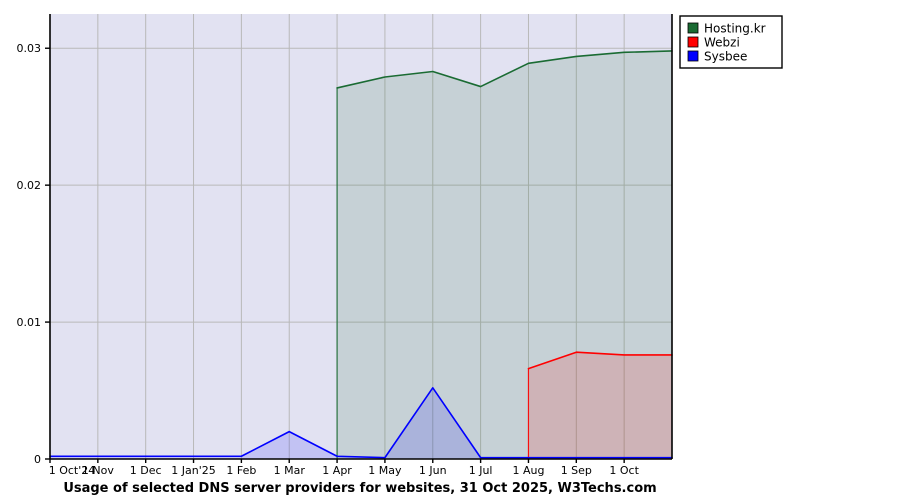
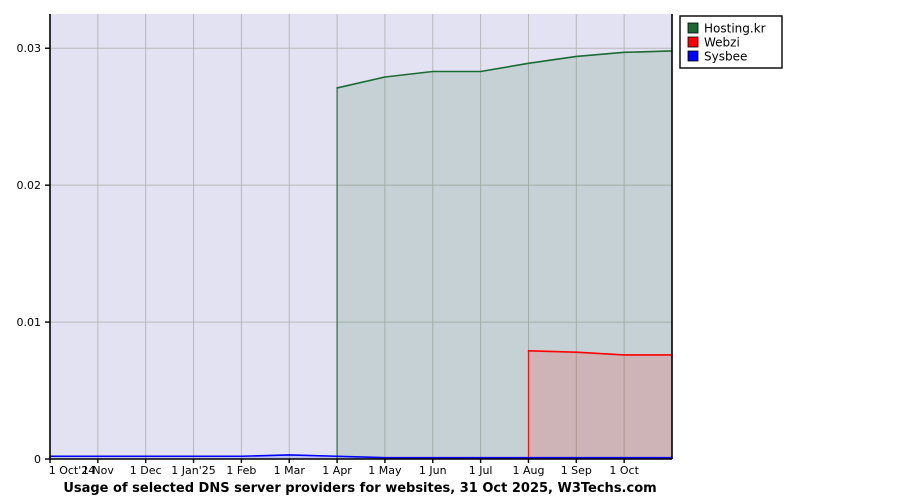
Sysbee/1 Mar: 0.0020 -> 0.0003
Sysbee/1 Jun: 0.0052 -> 0.0001
Hosting.kr/1 Jul: 0.0272 -> 0.0283
Webzi/1 Aug: 0.0066 -> 0.0079
